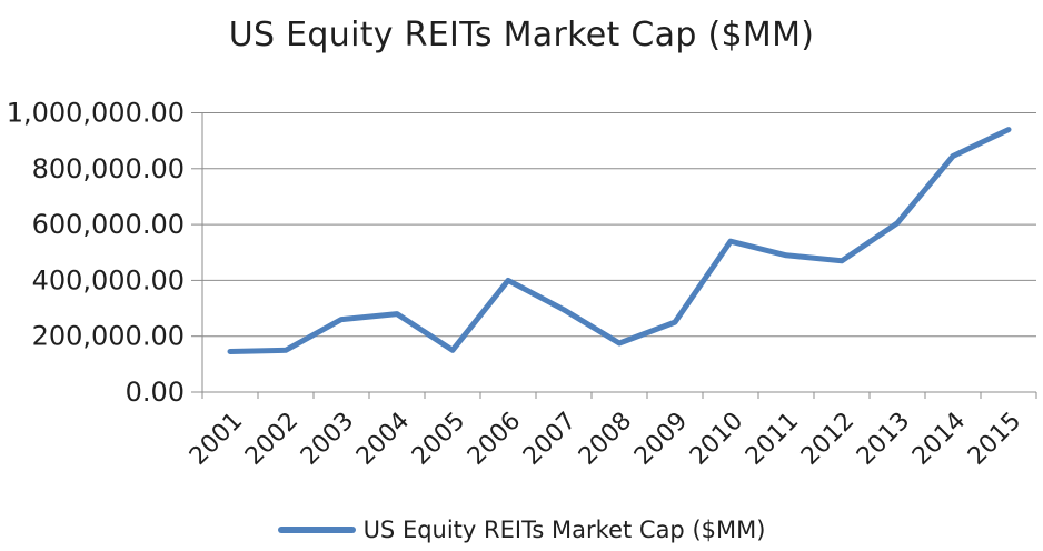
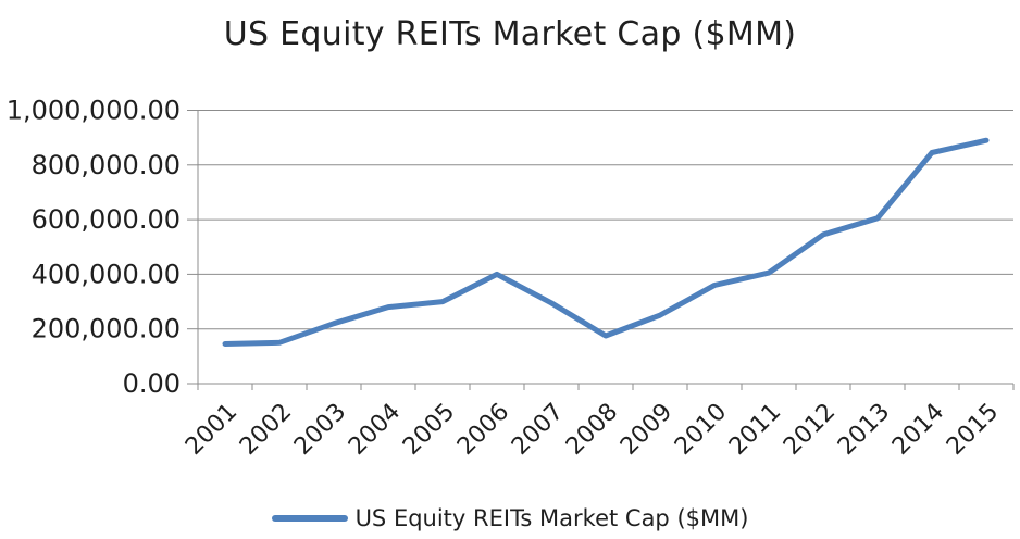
2003: 260000 -> 220000
2005: 150000 -> 300000
2010: 540000 -> 360000
2011: 490000 -> 400000
2012: 470000 -> 540000
2015: 940000 -> 890000
